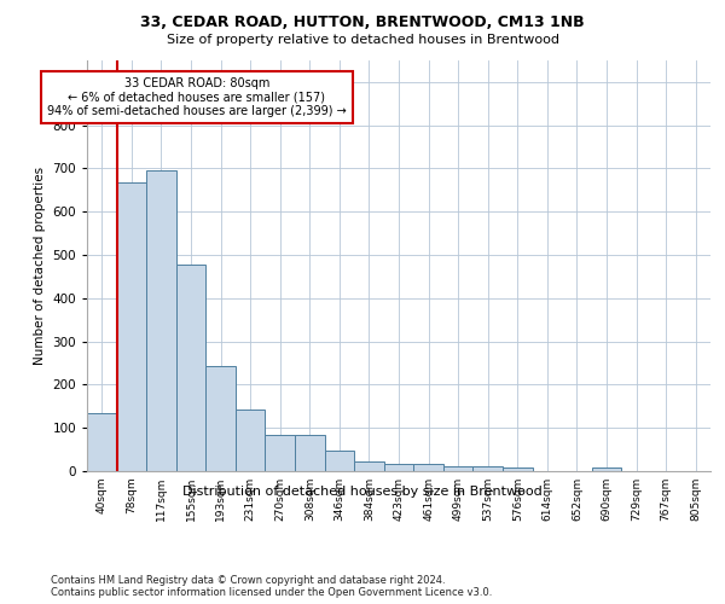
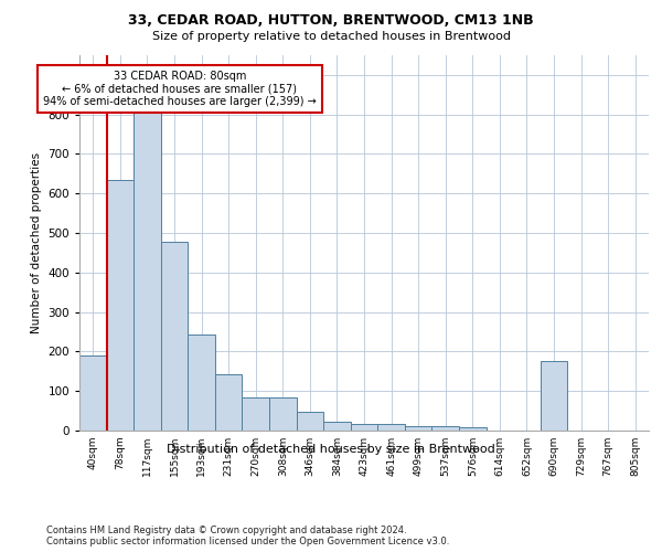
40sqm: 135 -> 190
78sqm: 668 -> 635
117sqm: 695 -> 805
690sqm: 7 -> 175
